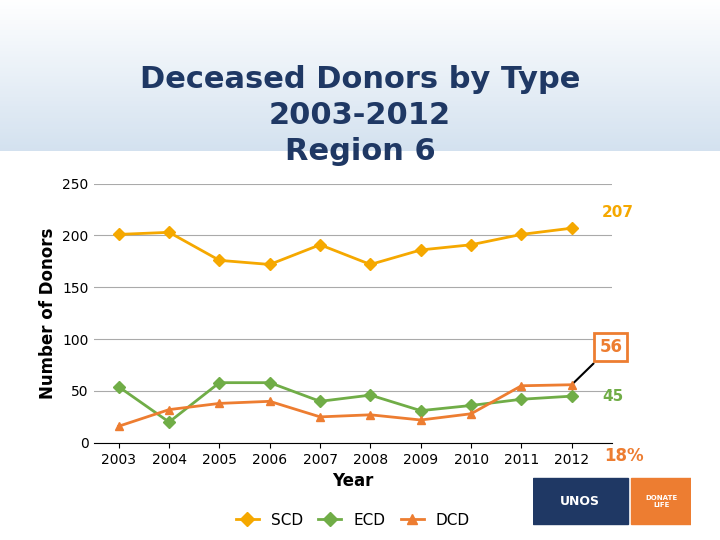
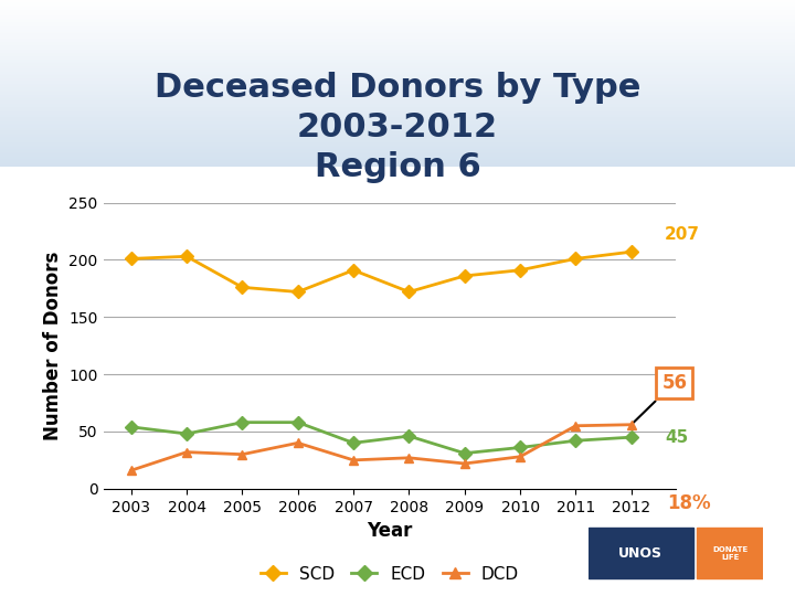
ECD/2004: 20 -> 48
DCD/2005: 38 -> 30
